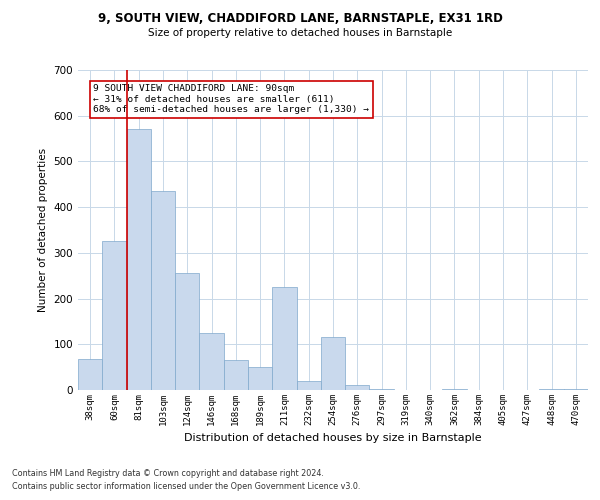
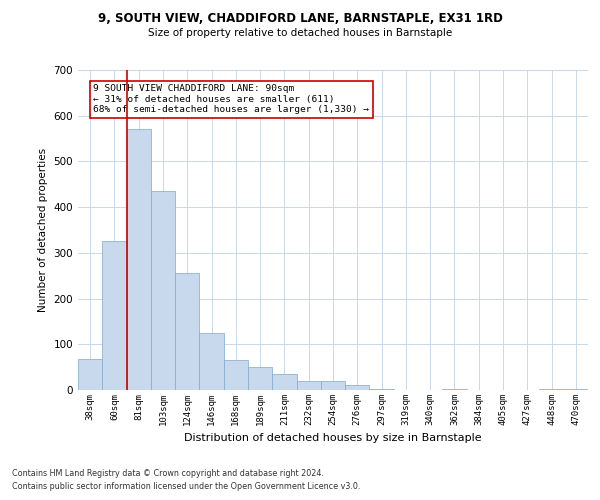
211sqm: 225 -> 35
254sqm: 115 -> 20
